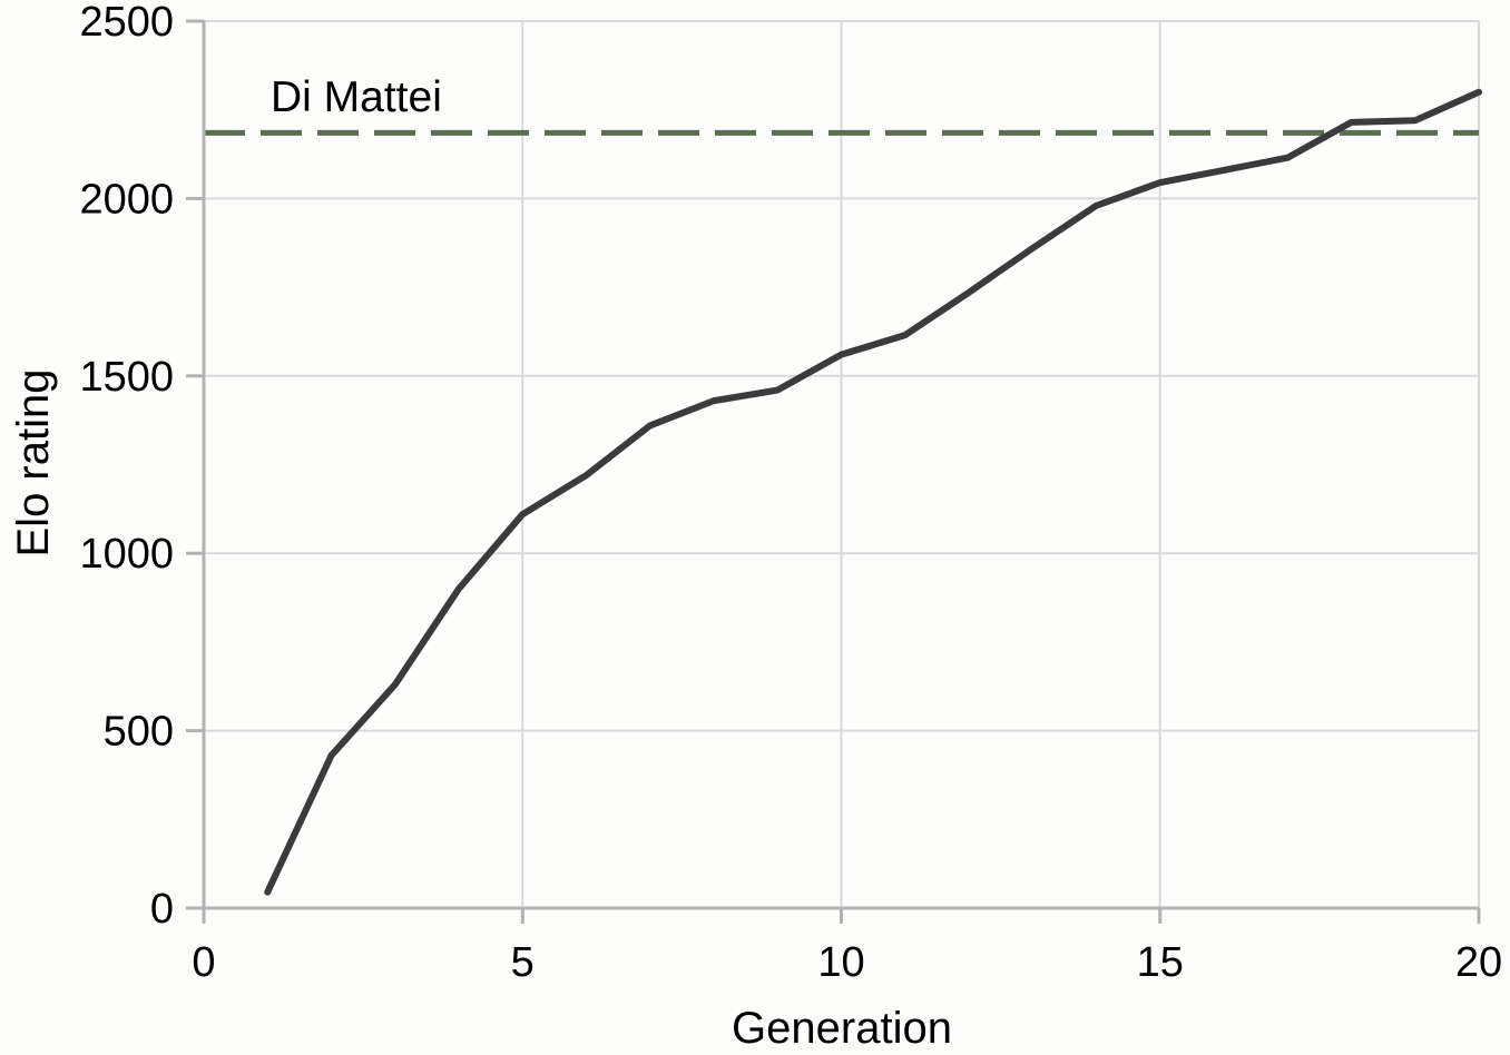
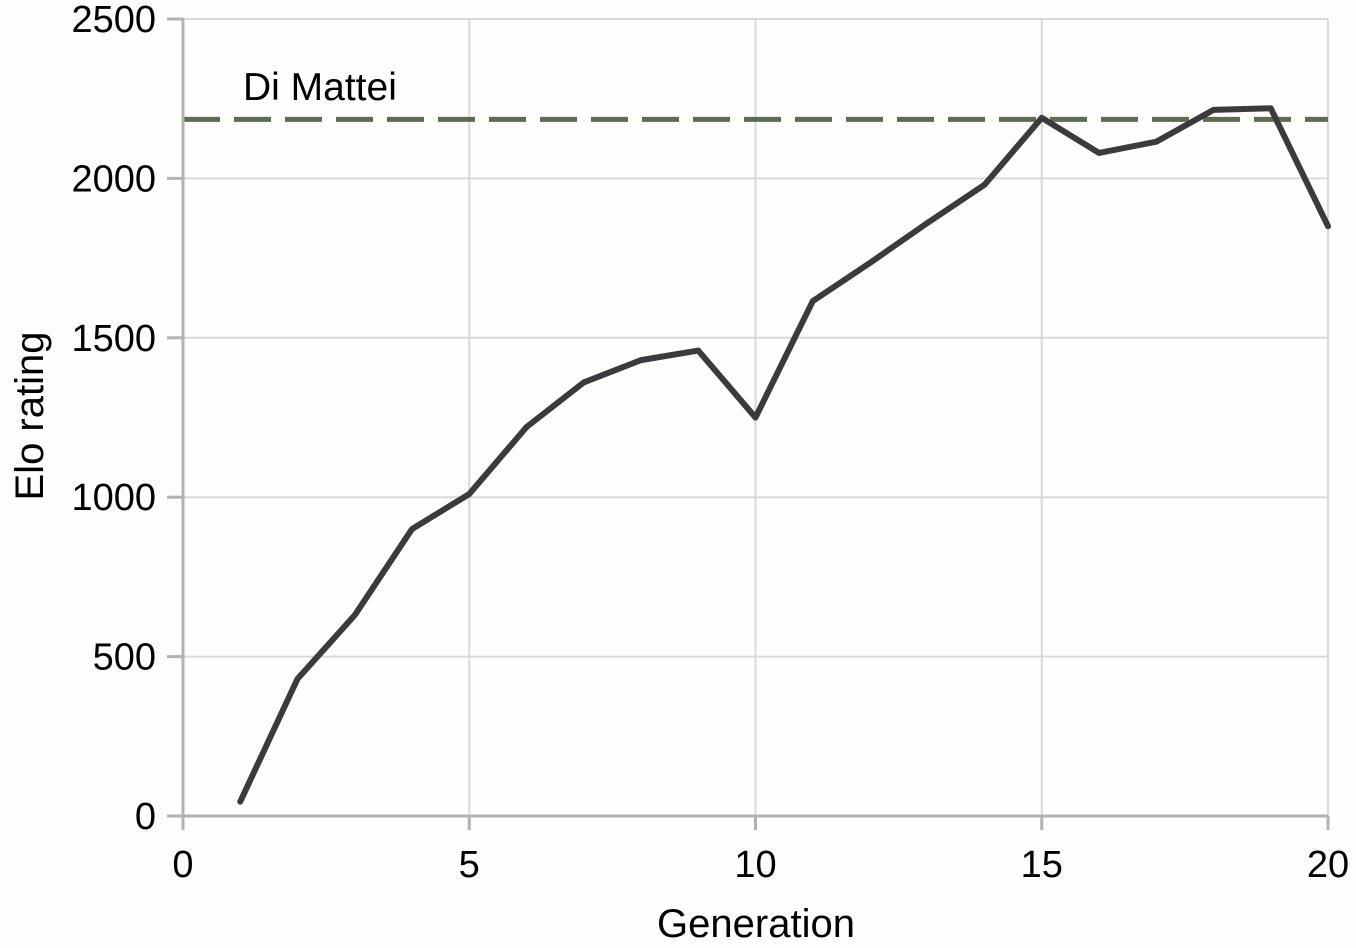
5: 1110 -> 1010
10: 1560 -> 1250
15: 2040 -> 2190
20: 2300 -> 1850
